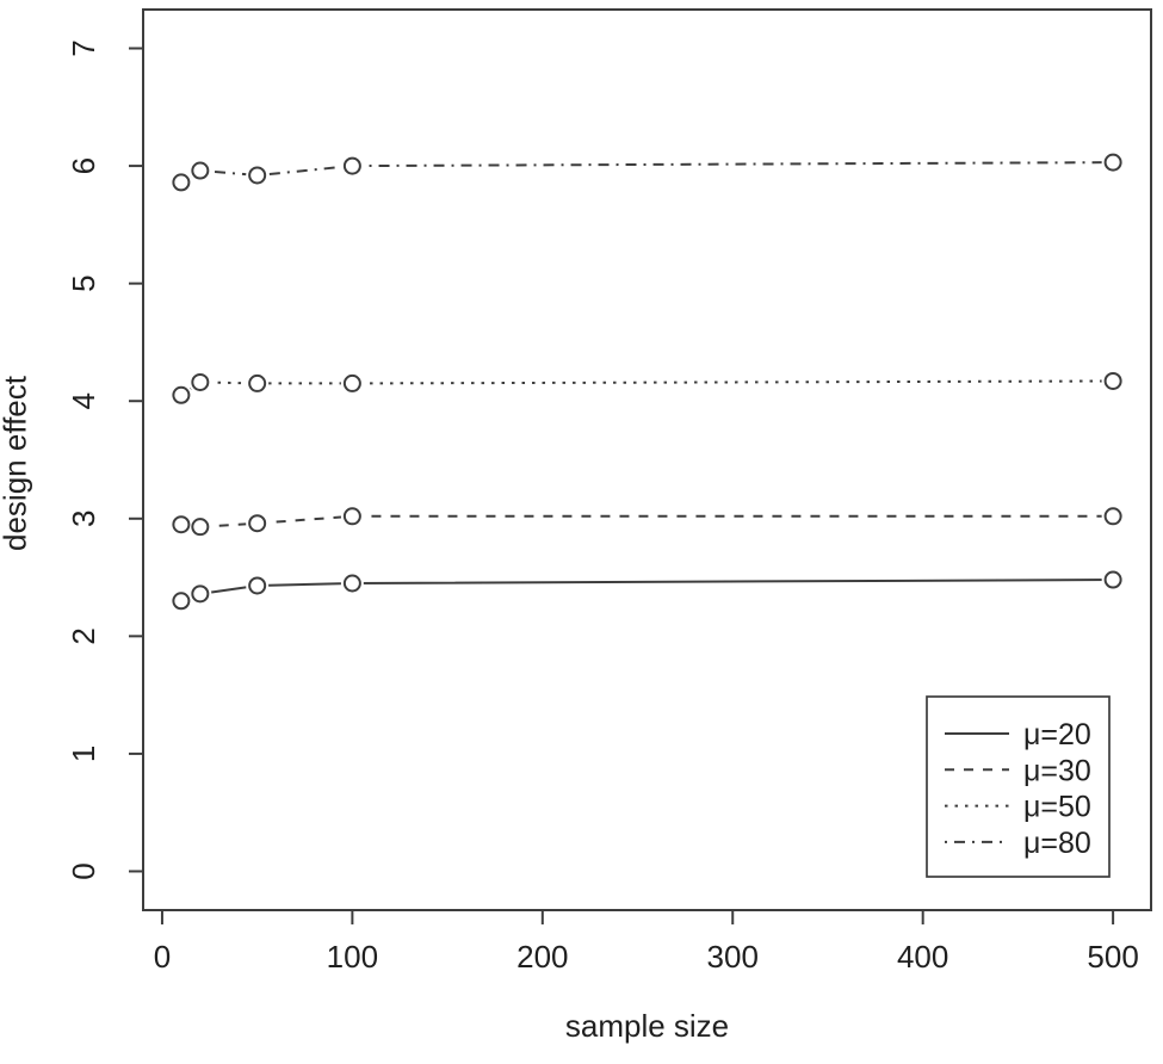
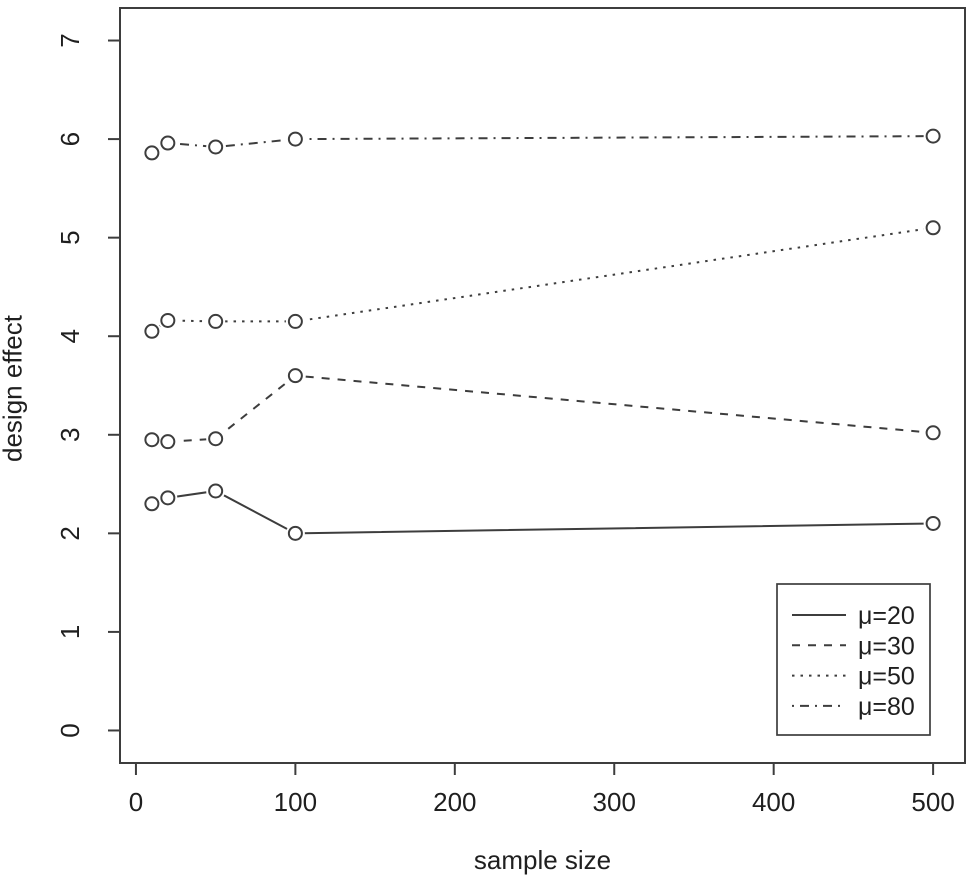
μ=20/100: 2.5 -> 2.0
μ=30/100: 3.0 -> 3.6
μ=20/500: 2.5 -> 2.1
μ=50/500: 4.2 -> 5.1
